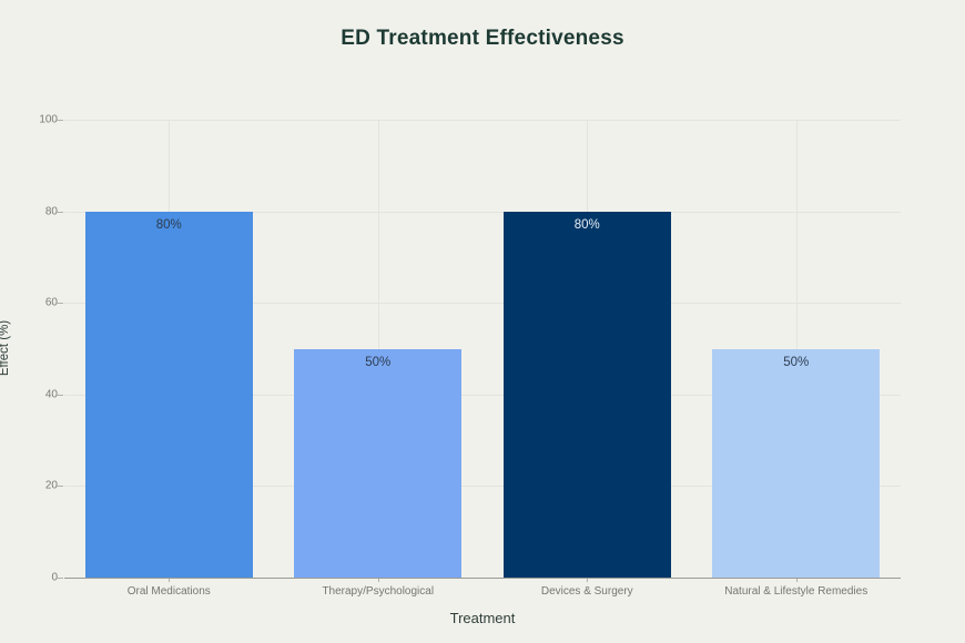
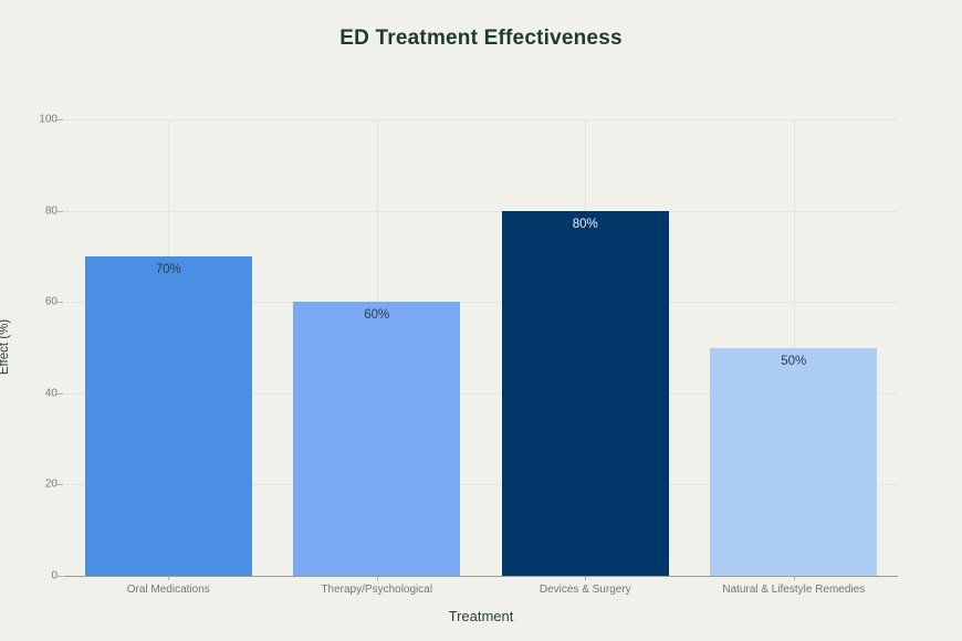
Oral Medications: 80% -> 70%
Therapy/Psychological: 50% -> 60%
